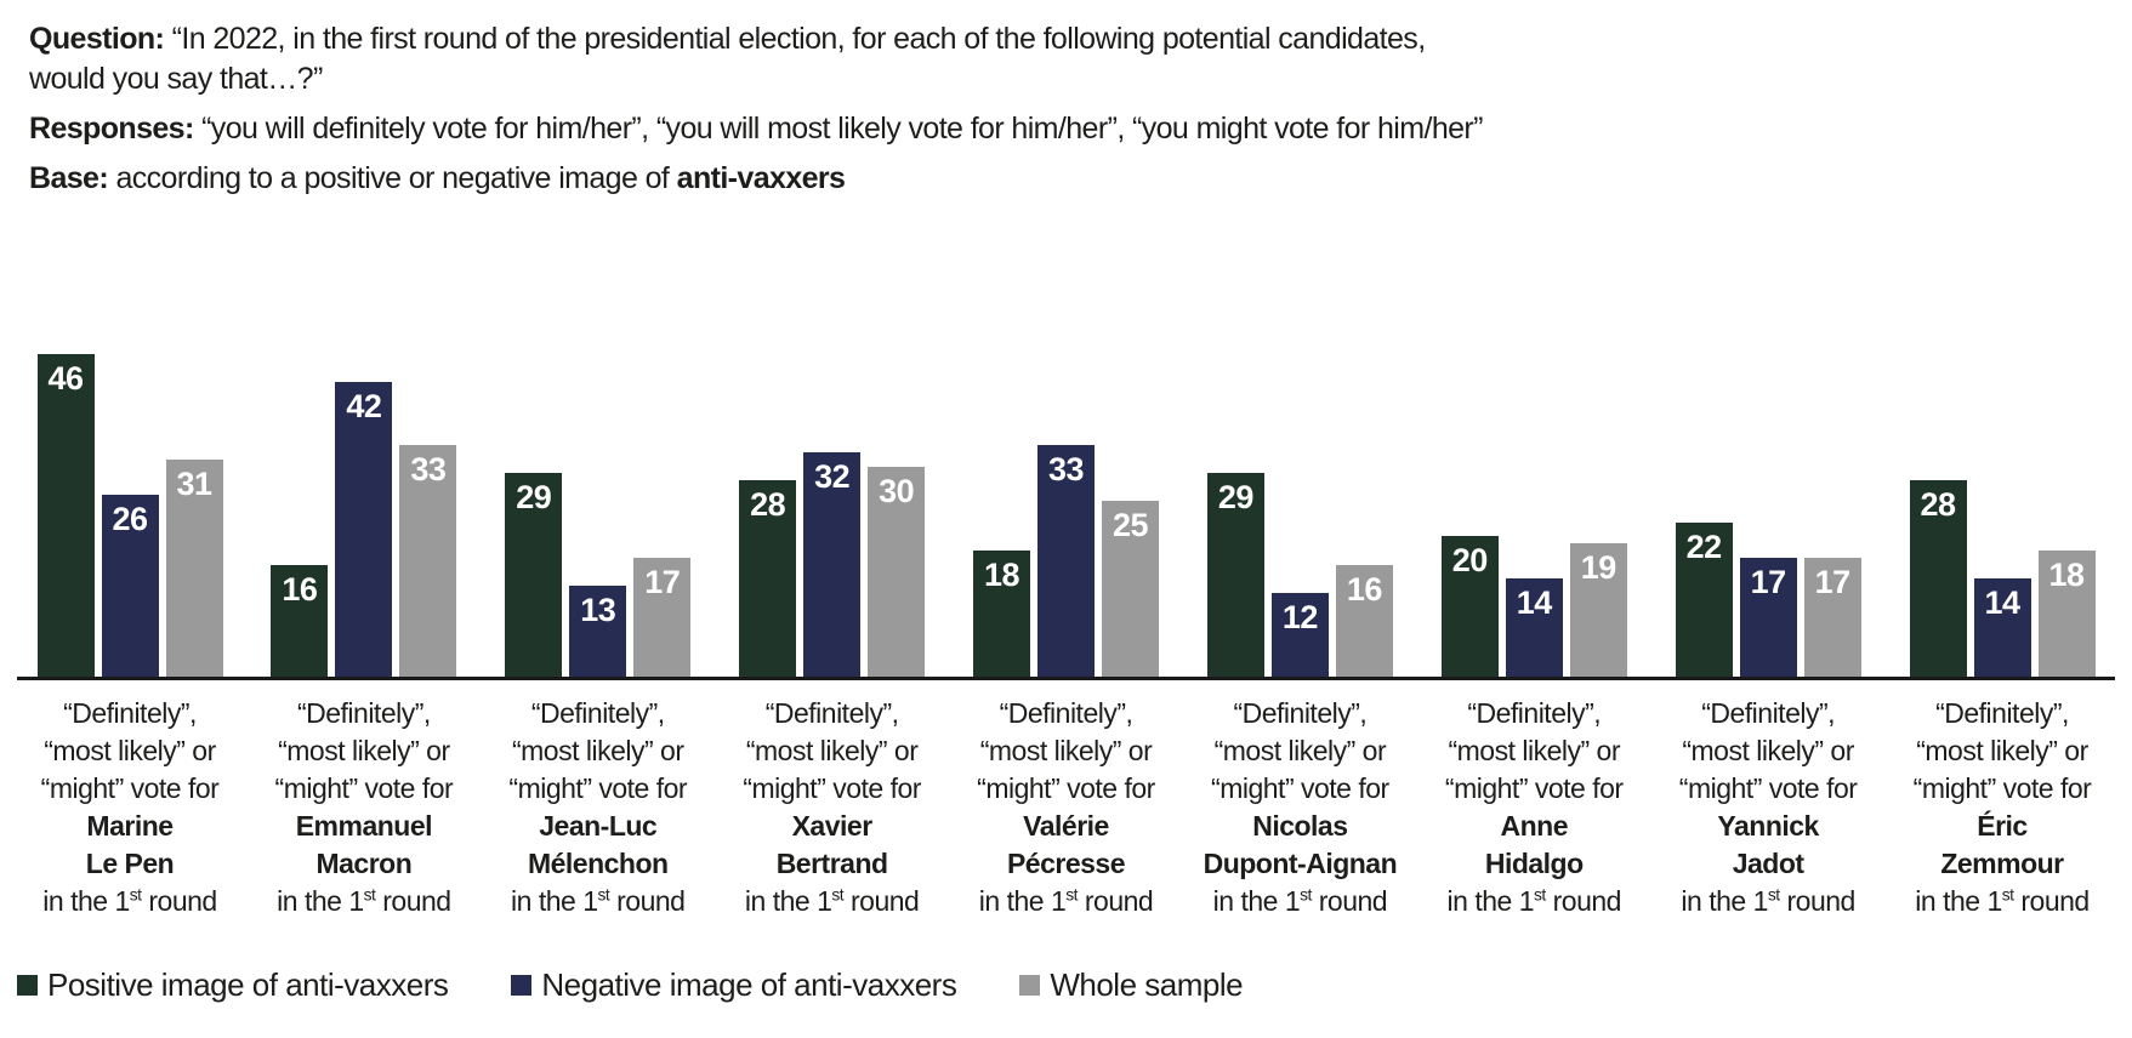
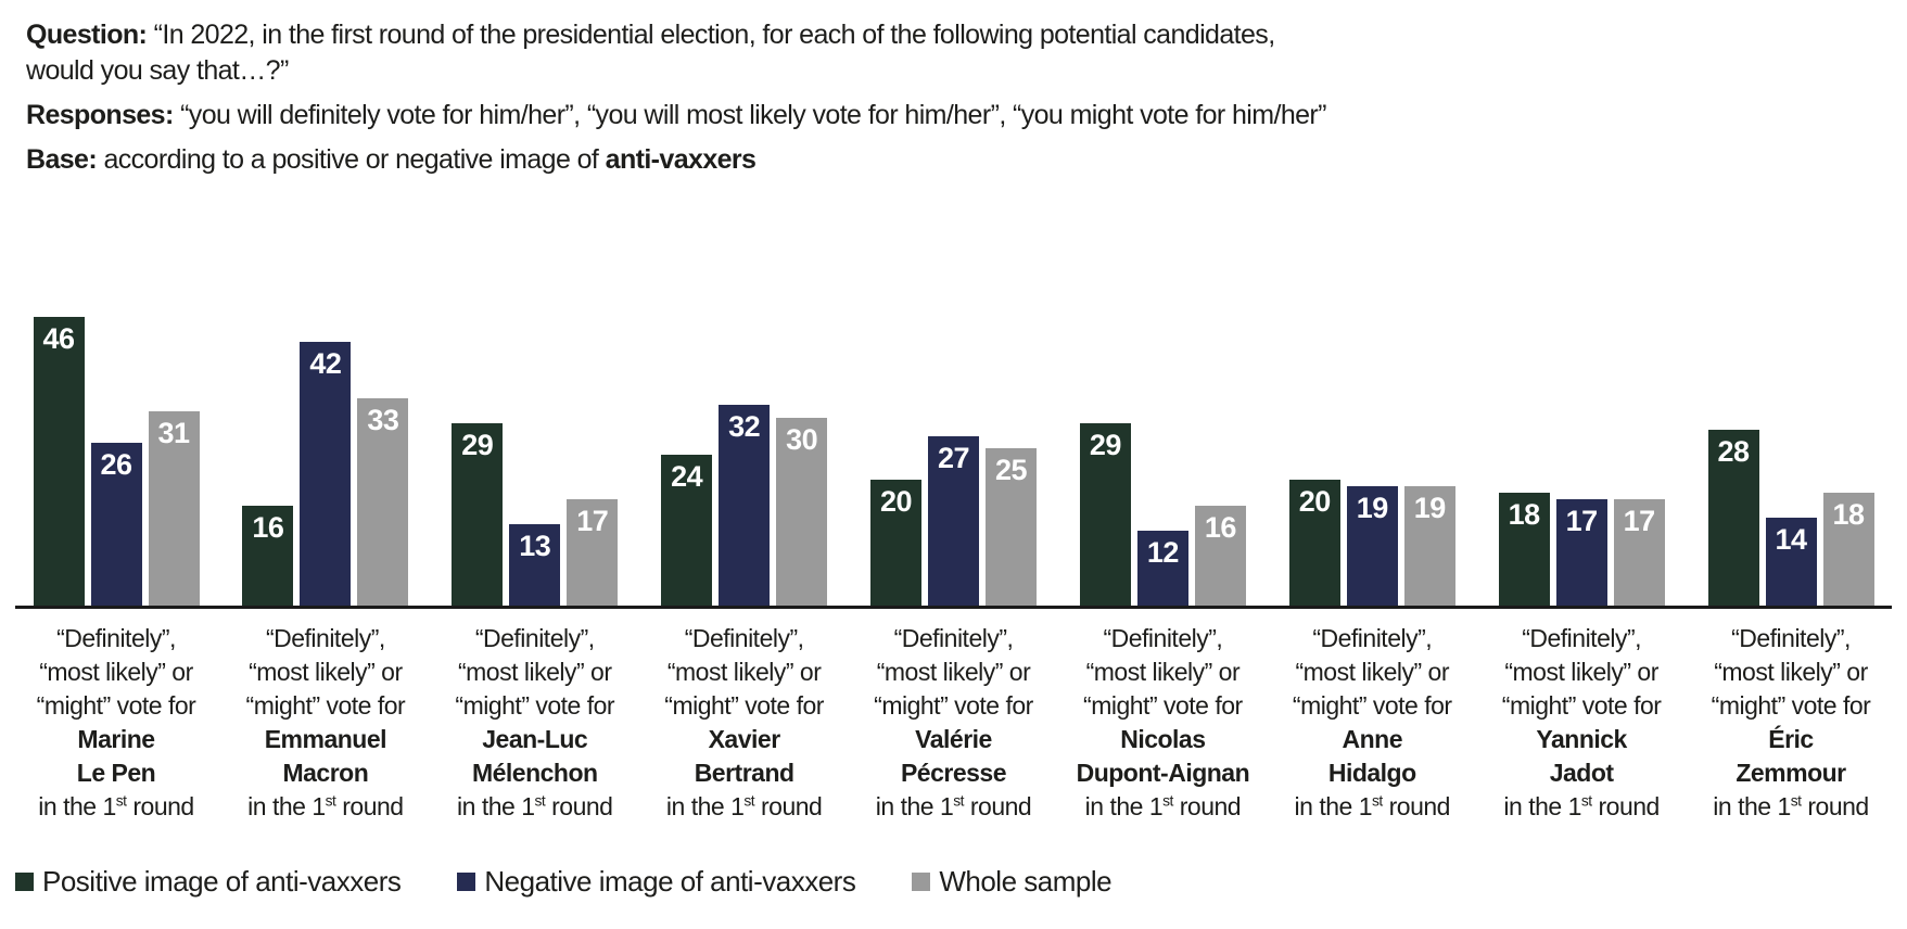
Positive image of anti-vaxxers/Xavier Bertrand: 28 -> 24
Positive image of anti-vaxxers/Valérie Pécresse: 18 -> 20
Negative image of anti-vaxxers/Valérie Pécresse: 33 -> 27
Negative image of anti-vaxxers/Anne Hidalgo: 14 -> 19
Positive image of anti-vaxxers/Yannick Jadot: 22 -> 18
